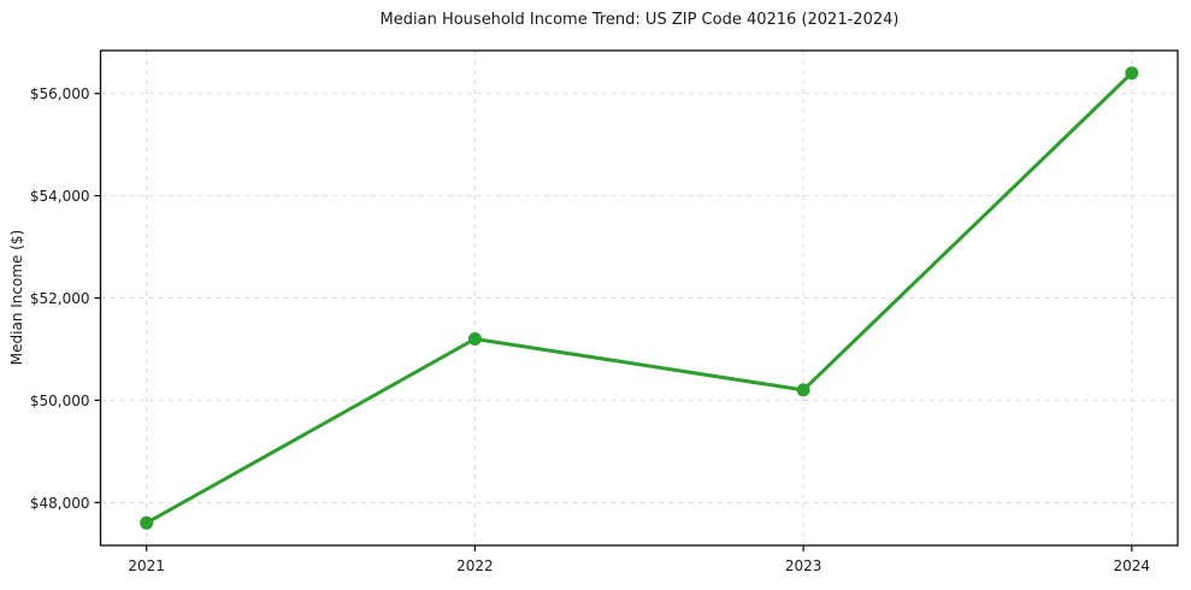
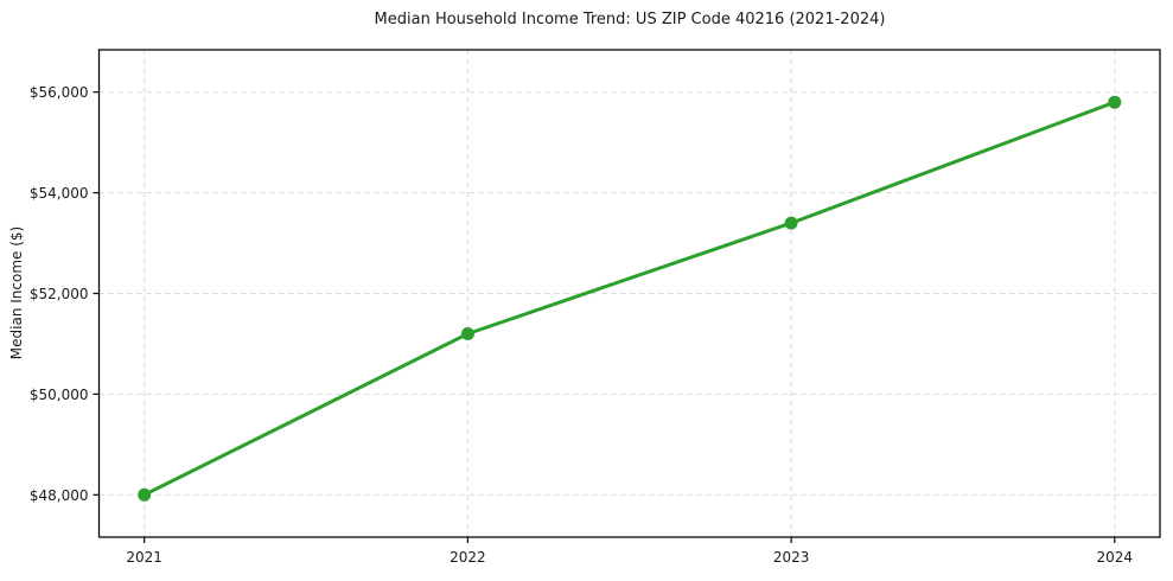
2021: $47600 -> $48000
2023: $50200 -> $53400
2024: $56400 -> $55800
